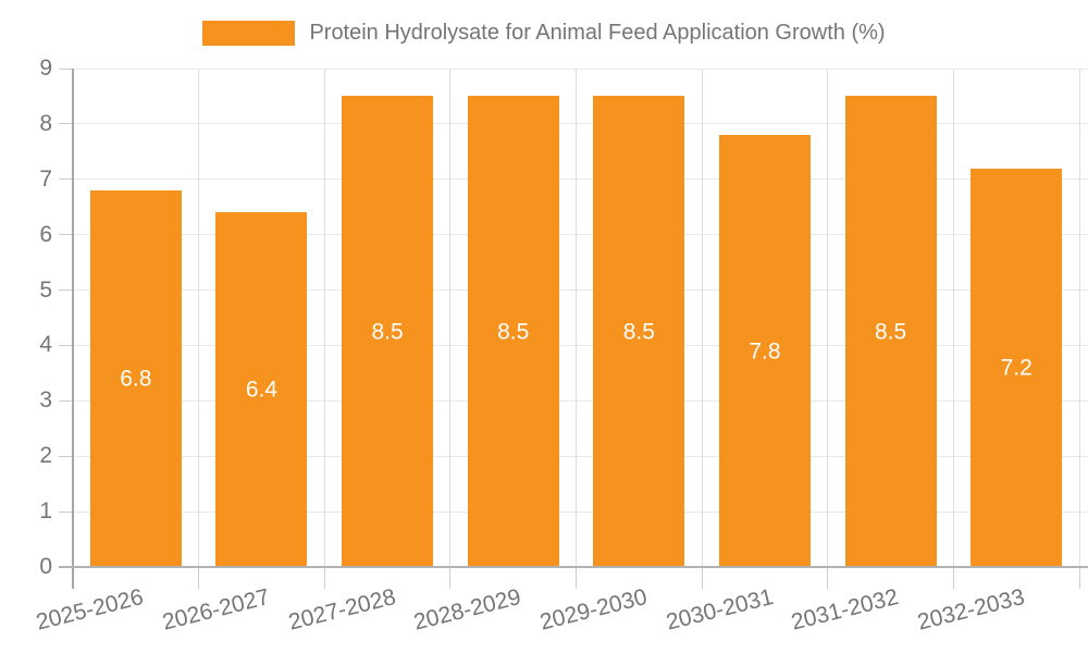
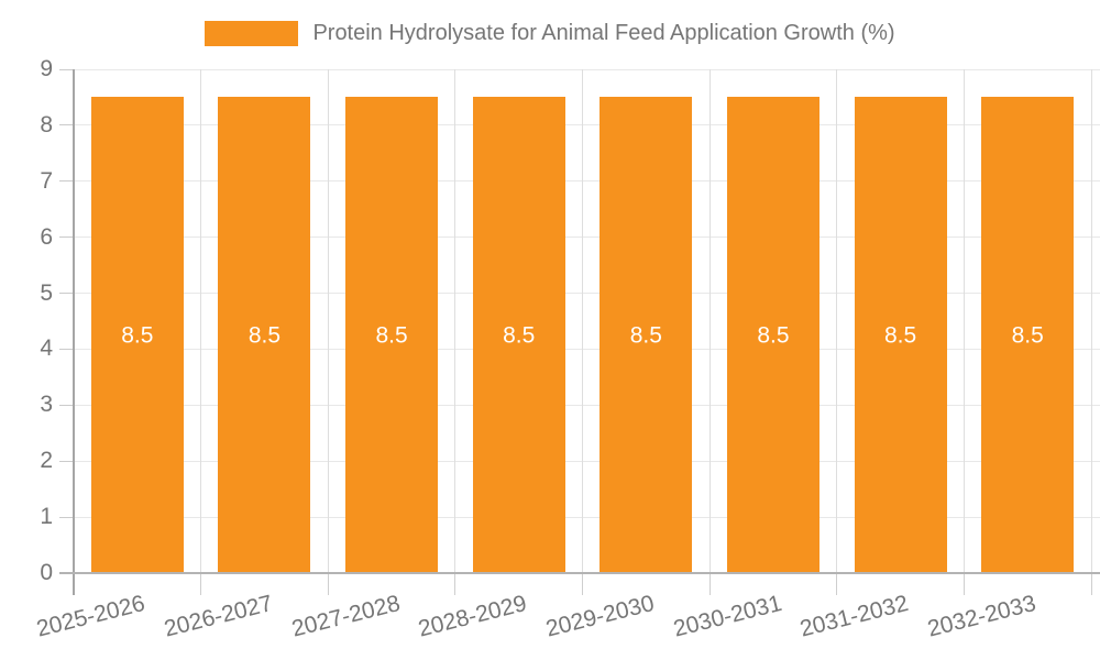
2025-2026: 6.8 -> 8.5
2026-2027: 6.4 -> 8.5
2030-2031: 7.8 -> 8.5
2032-2033: 7.2 -> 8.5
